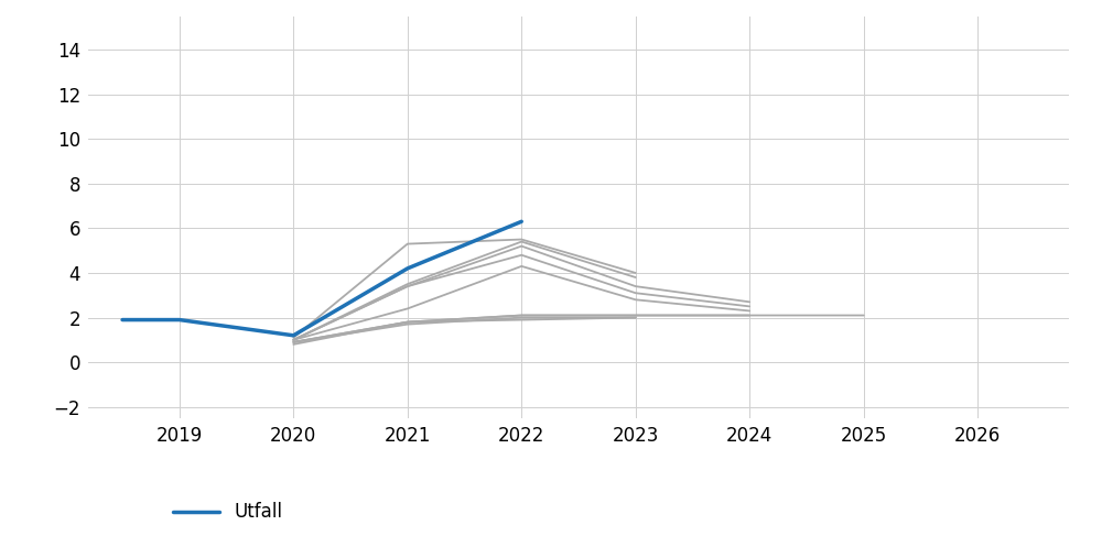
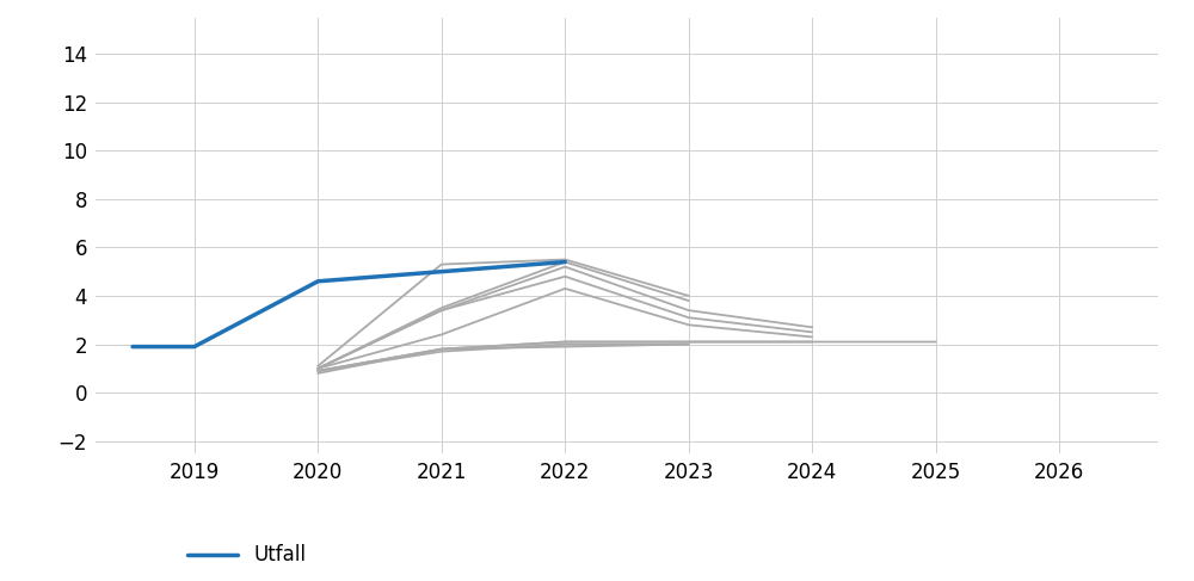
Utfall/2020: 1.2 -> 4.6
Utfall/2021: 4.2 -> 5.0
Utfall/2022: 6.3 -> 5.4
